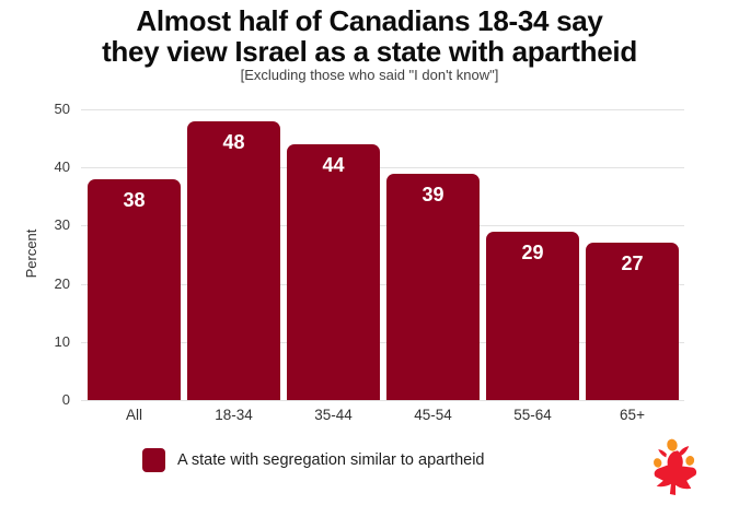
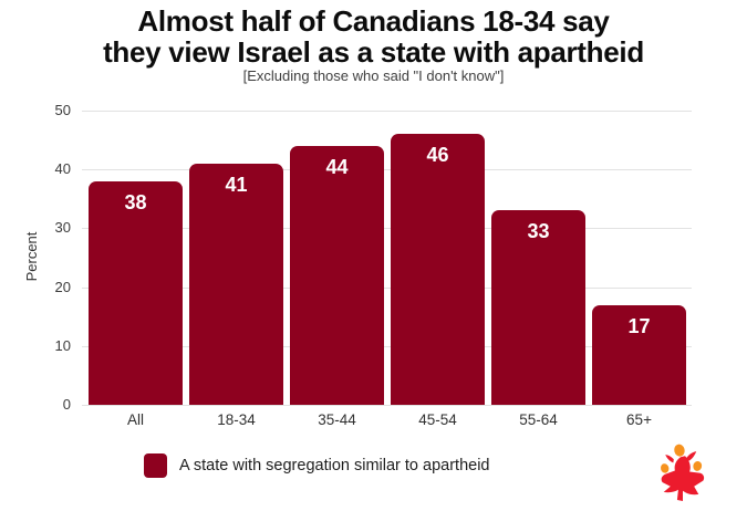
18-34: 48 -> 41
45-54: 39 -> 46
55-64: 29 -> 33
65+: 27 -> 17
